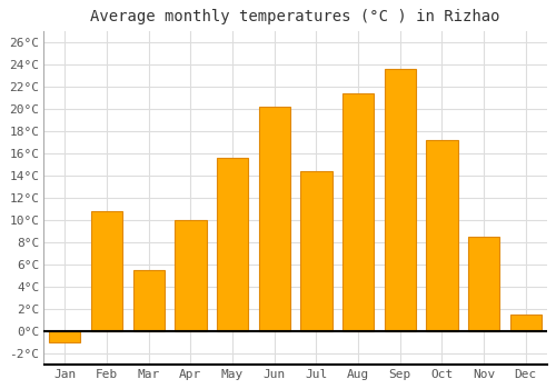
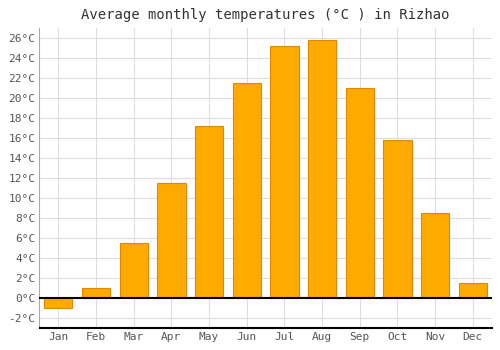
Feb: 10.8°C -> 1.0°C
Apr: 10.0°C -> 11.5°C
May: 15.6°C -> 17.2°C
Jun: 20.2°C -> 21.5°C
Jul: 14.4°C -> 25.2°C
Aug: 21.4°C -> 25.8°C
Sep: 23.6°C -> 21.0°C
Oct: 17.2°C -> 15.8°C
